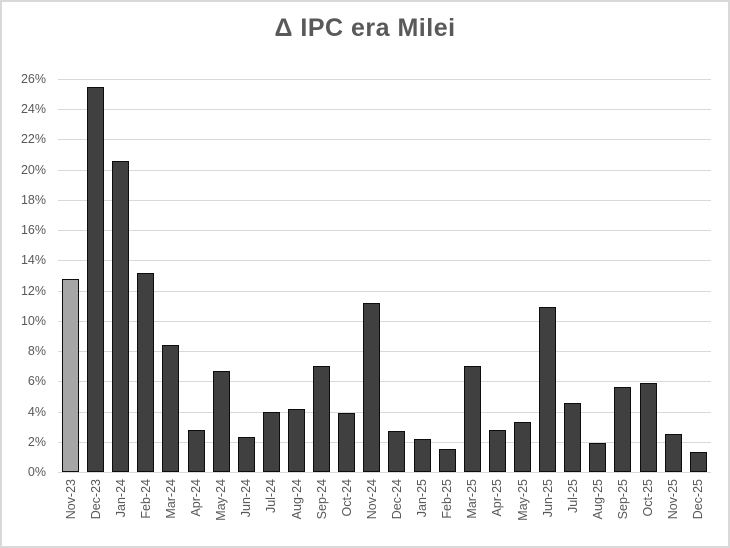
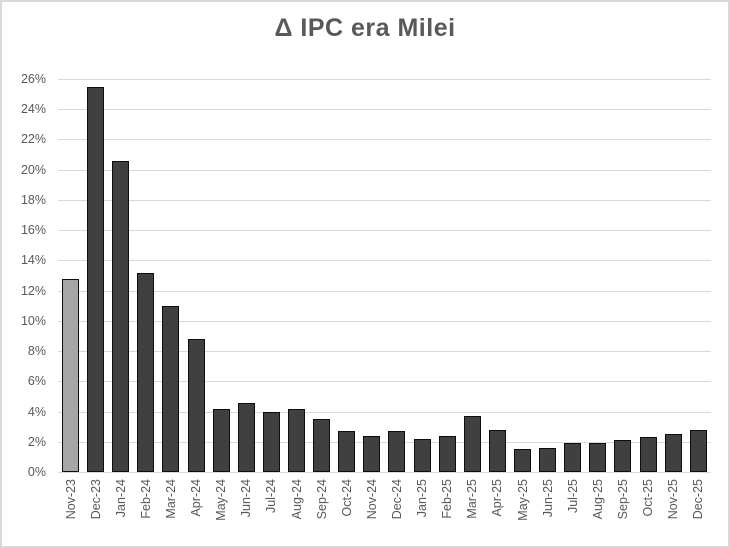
Mar-24: 8.4% -> 11.0%
Apr-24: 2.8% -> 8.8%
May-24: 6.7% -> 4.2%
Jun-24: 2.3% -> 4.6%
Sep-24: 7.0% -> 3.5%
Oct-24: 3.9% -> 2.7%
Nov-24: 11.2% -> 2.4%
Feb-25: 1.5% -> 2.4%
Mar-25: 7.0% -> 3.7%
May-25: 3.3% -> 1.5%
Jun-25: 10.9% -> 1.6%
Jul-25: 4.6% -> 1.9%
Sep-25: 5.6% -> 2.1%
Oct-25: 5.9% -> 2.3%
Dec-25: 1.3% -> 2.8%
